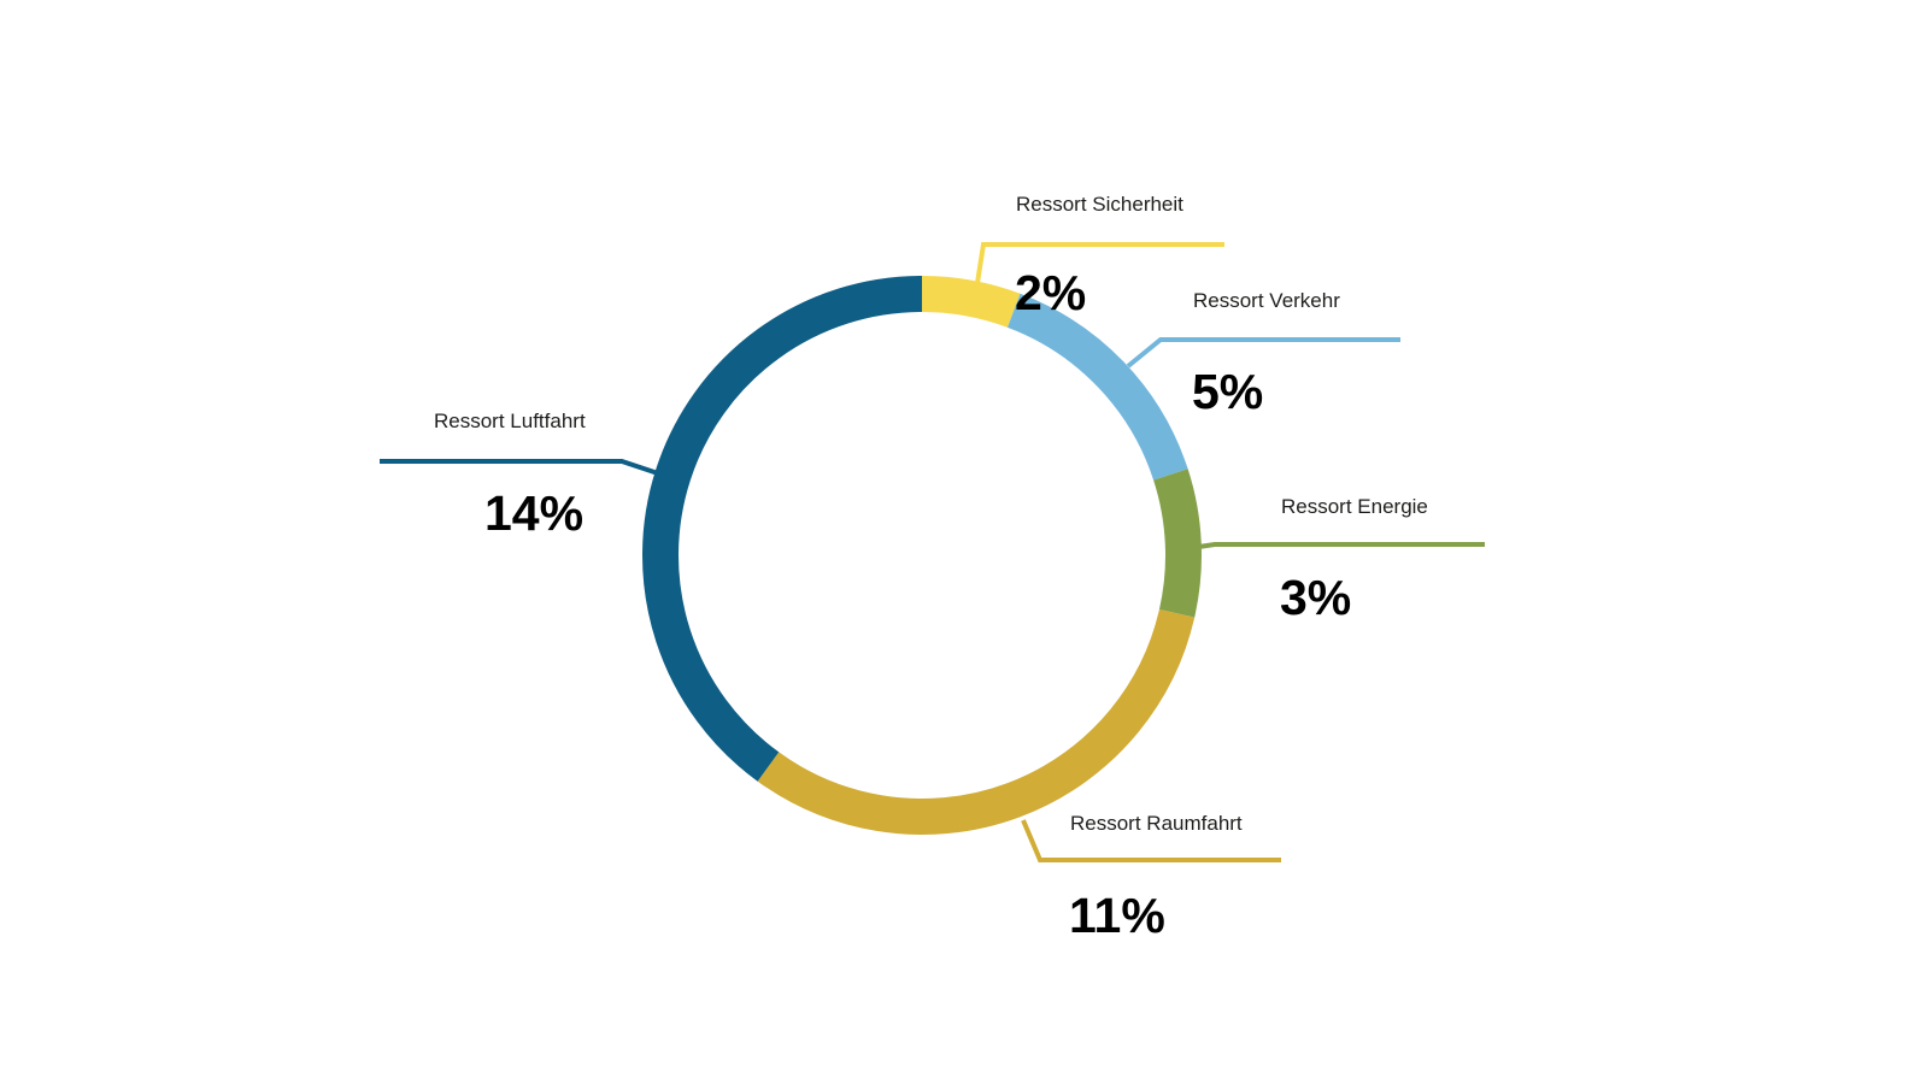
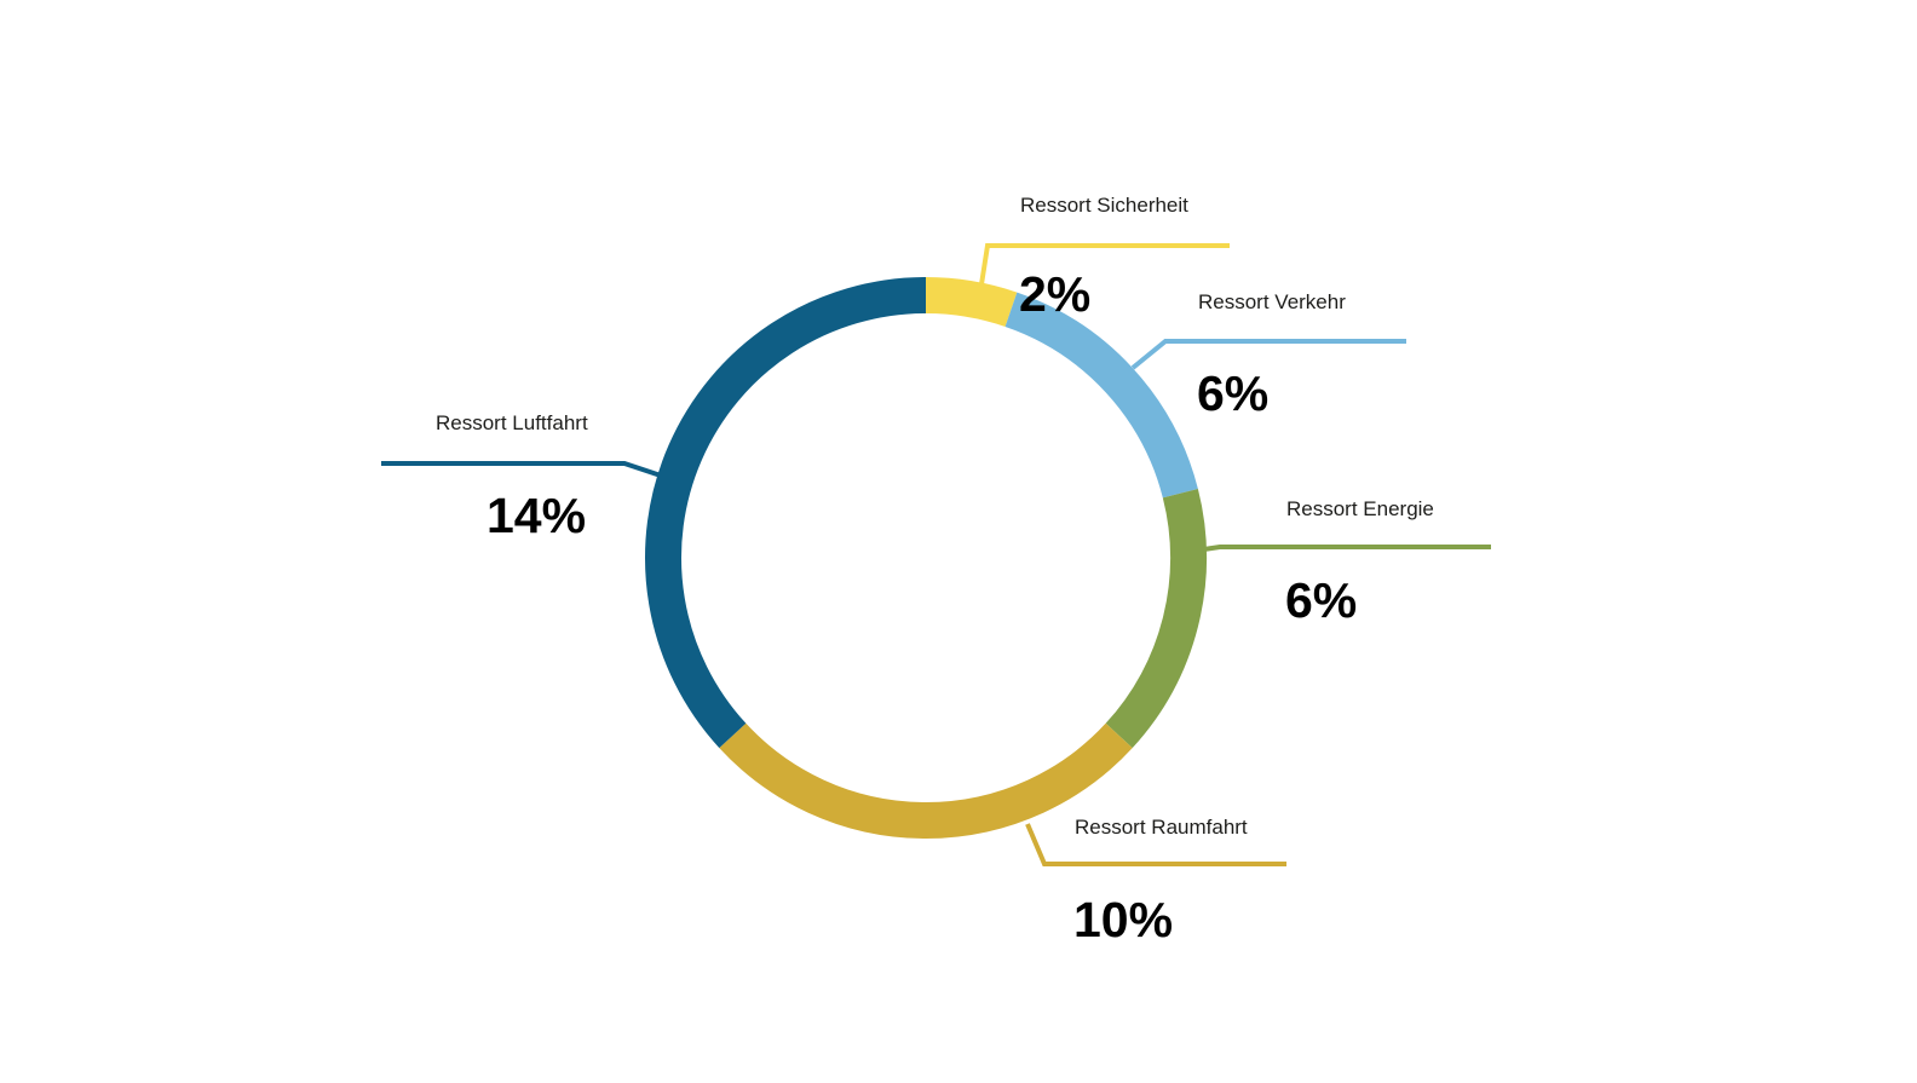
Ressort Verkehr: 5% -> 6%
Ressort Energie: 3% -> 6%
Ressort Raumfahrt: 11% -> 10%
